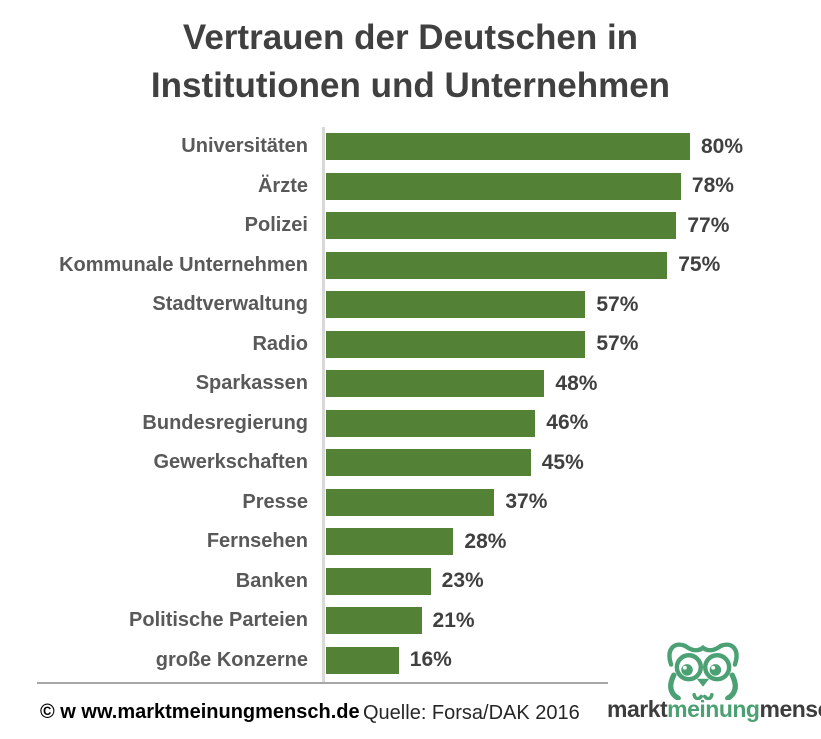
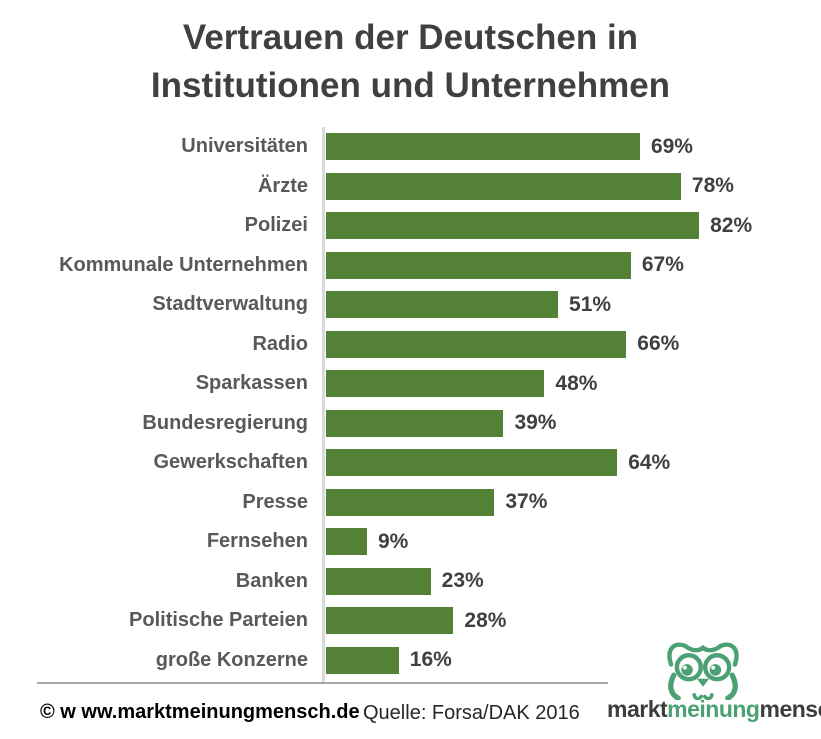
Universitäten: 80% -> 69%
Polizei: 77% -> 82%
Kommunale Unternehmen: 75% -> 67%
Stadtverwaltung: 57% -> 51%
Radio: 57% -> 66%
Bundesregierung: 46% -> 39%
Gewerkschaften: 45% -> 64%
Fernsehen: 28% -> 9%
Politische Parteien: 21% -> 28%
